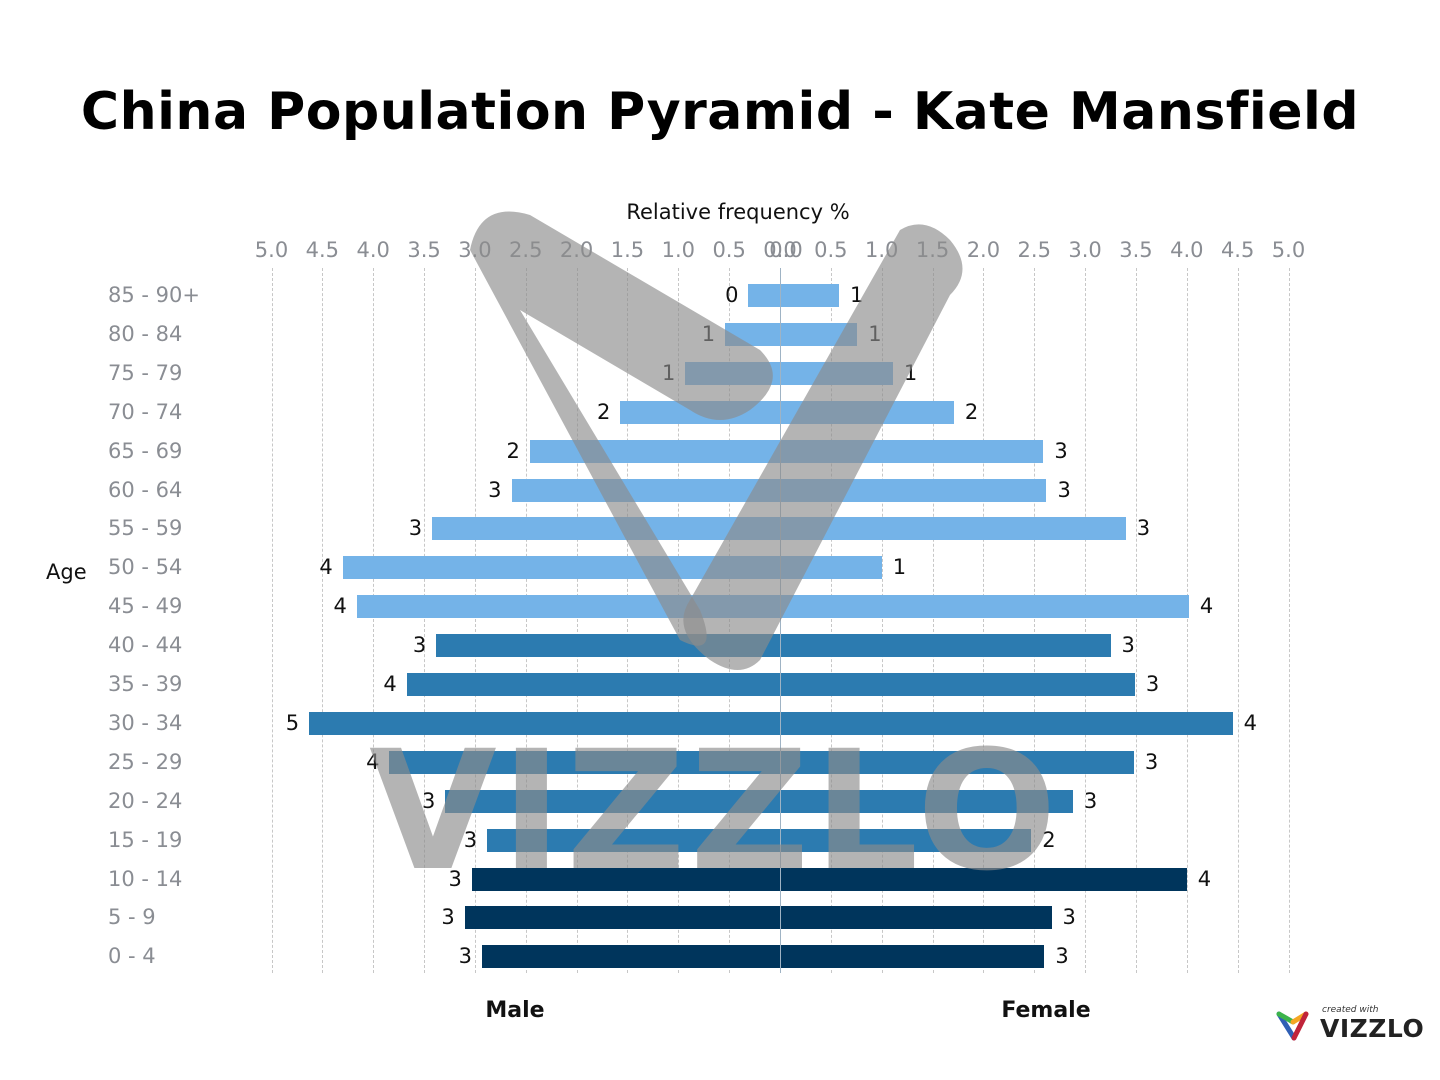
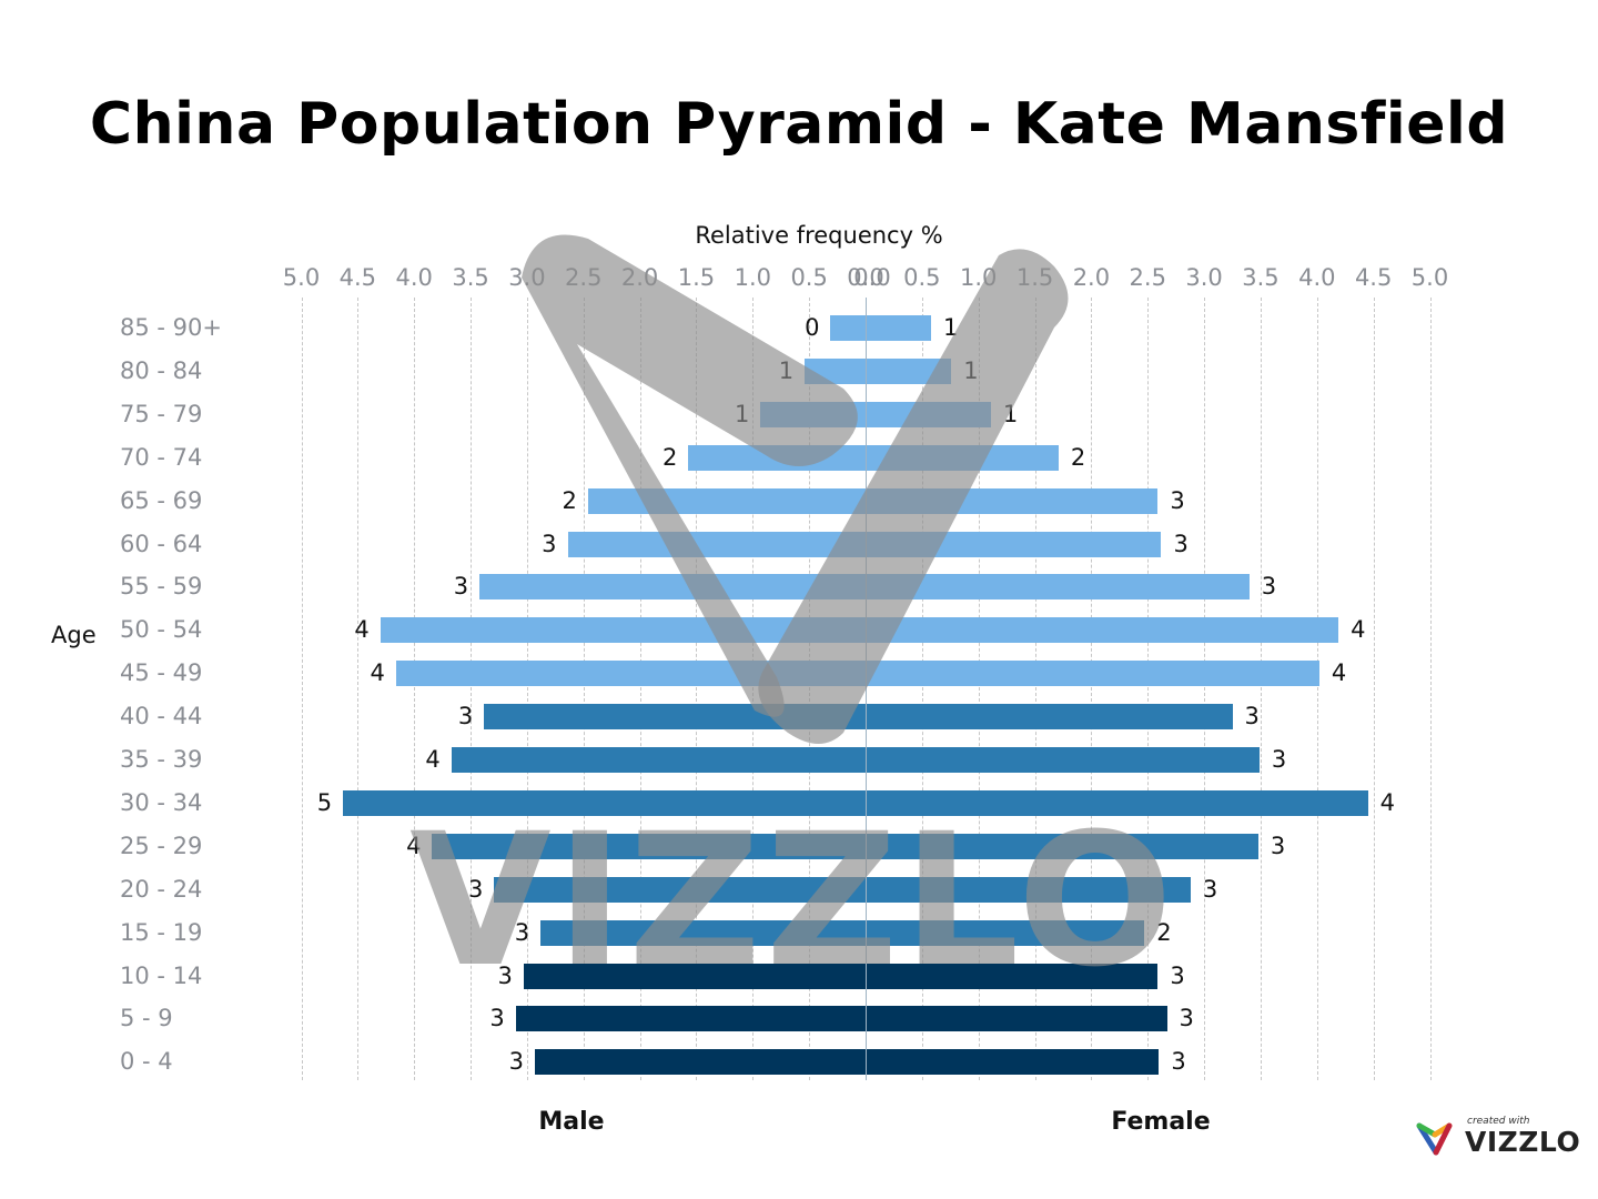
Female/50 - 54: 1 -> 4
Female/10 - 14: 4 -> 3
